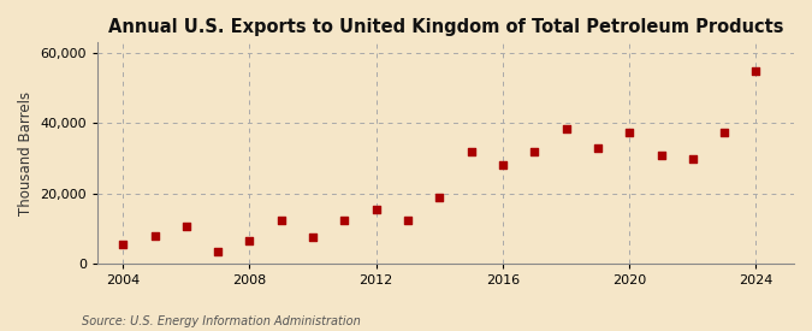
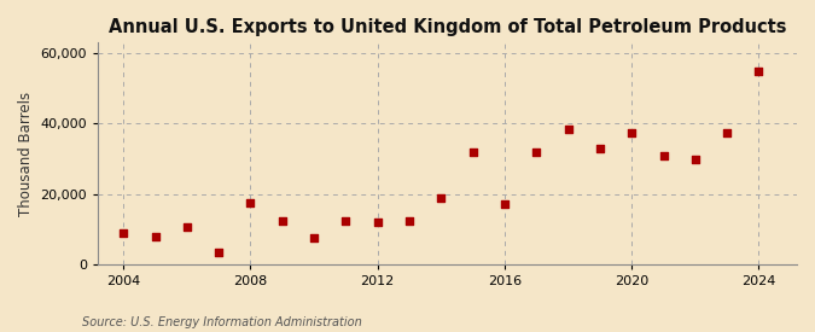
2004: 5,500 -> 9,000
2008: 6,500 -> 17,500
2012: 15,500 -> 12,000
2016: 28,000 -> 17,000
